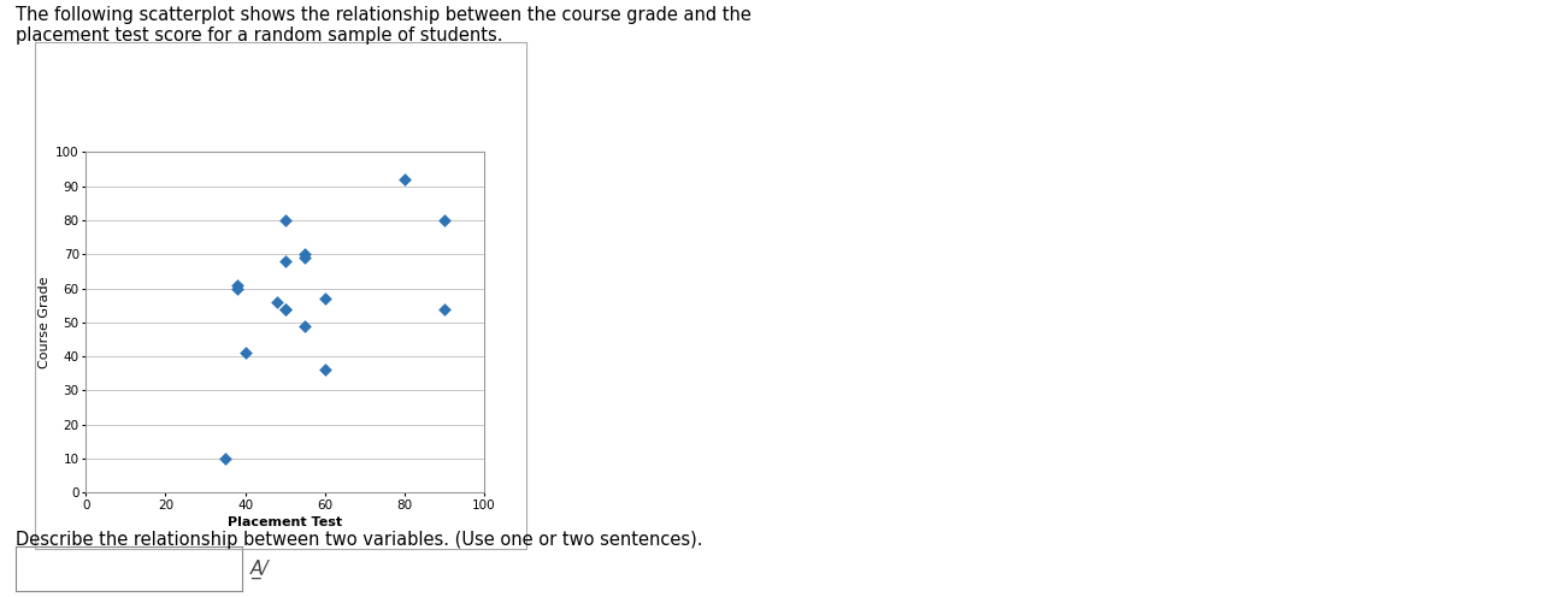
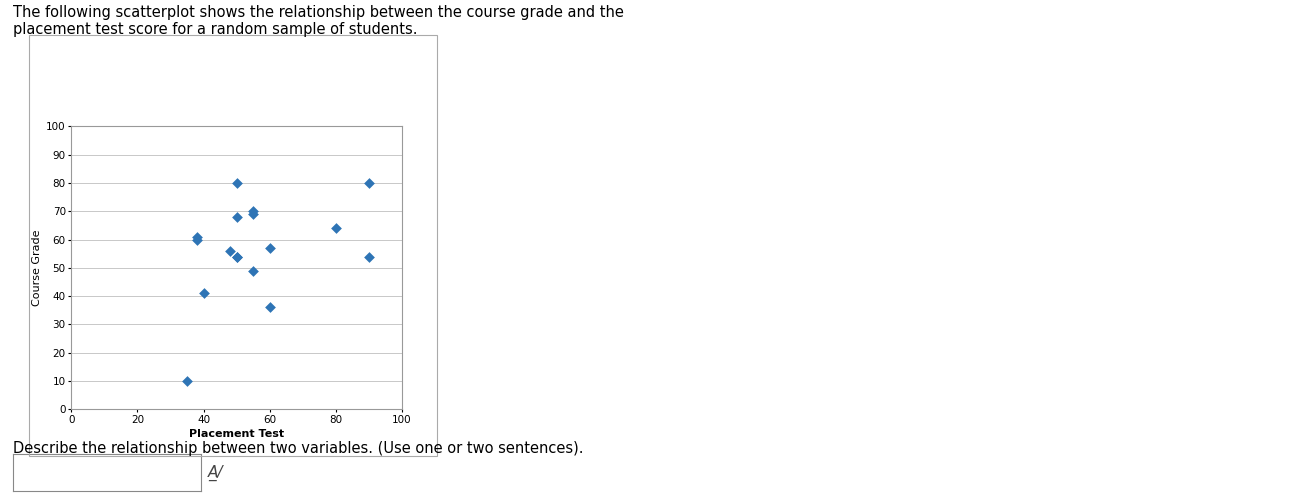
80: 92 -> 64
